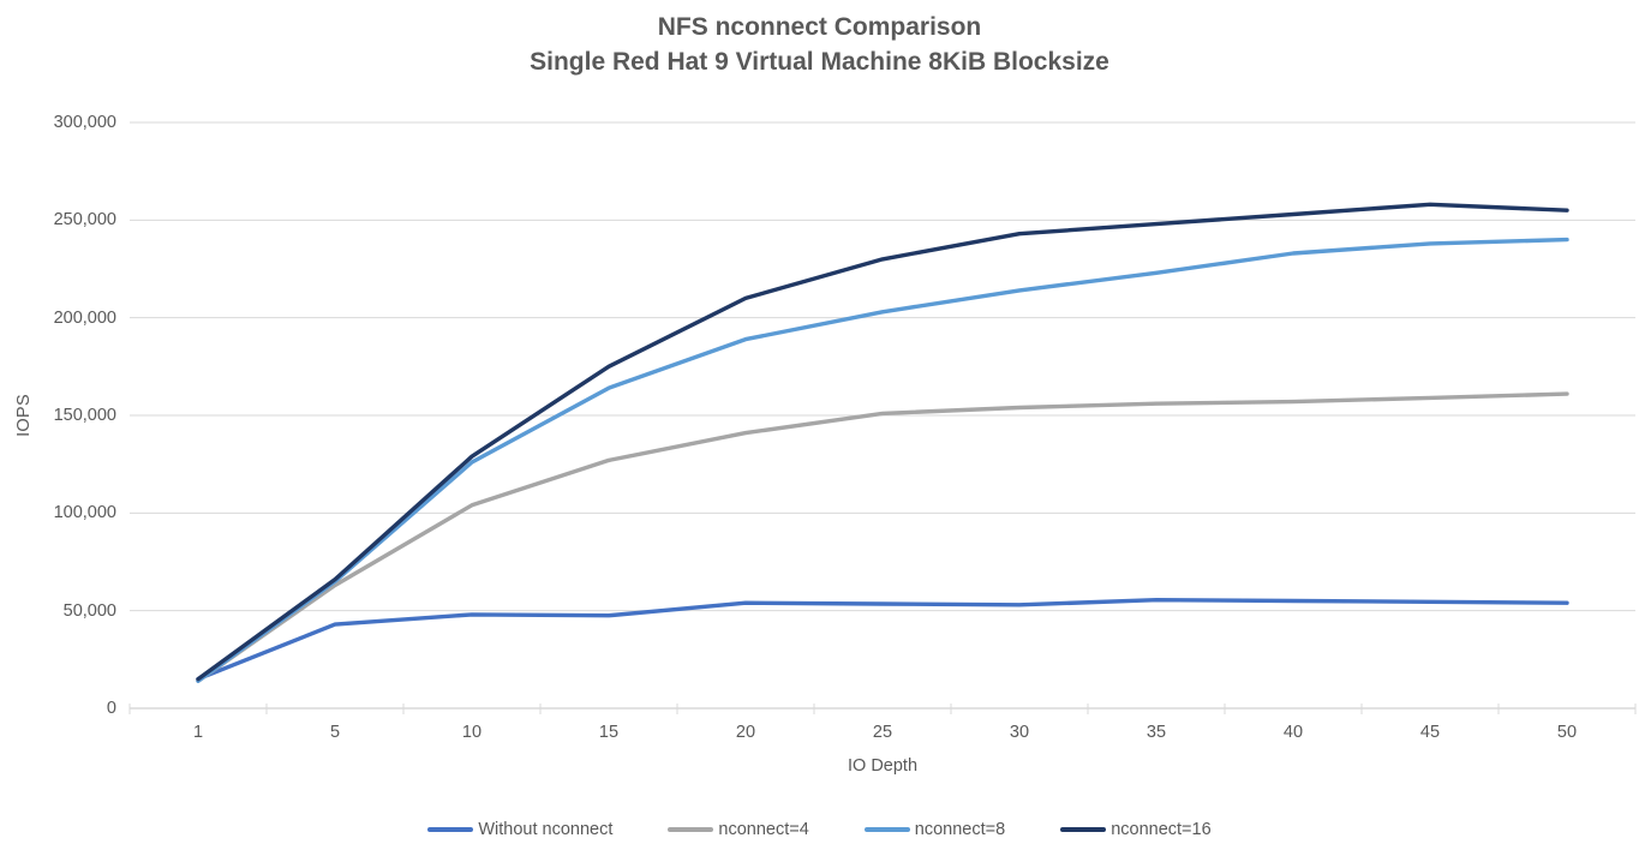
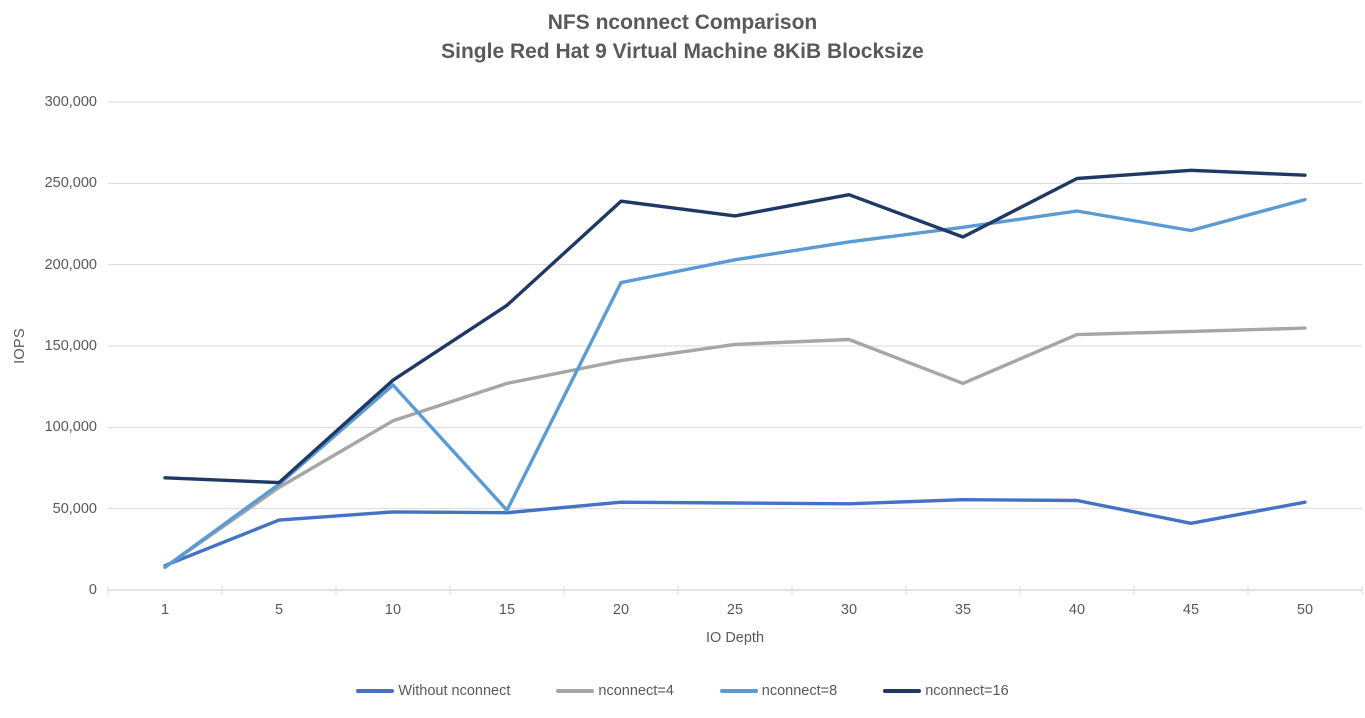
nconnect=16/1: 15000 -> 69000
nconnect=8/15: 164000 -> 49000
nconnect=16/20: 210000 -> 239000
nconnect=4/35: 156000 -> 127000
nconnect=16/35: 248000 -> 217000
Without nconnect/45: 54000 -> 41000
nconnect=8/45: 238000 -> 221000
